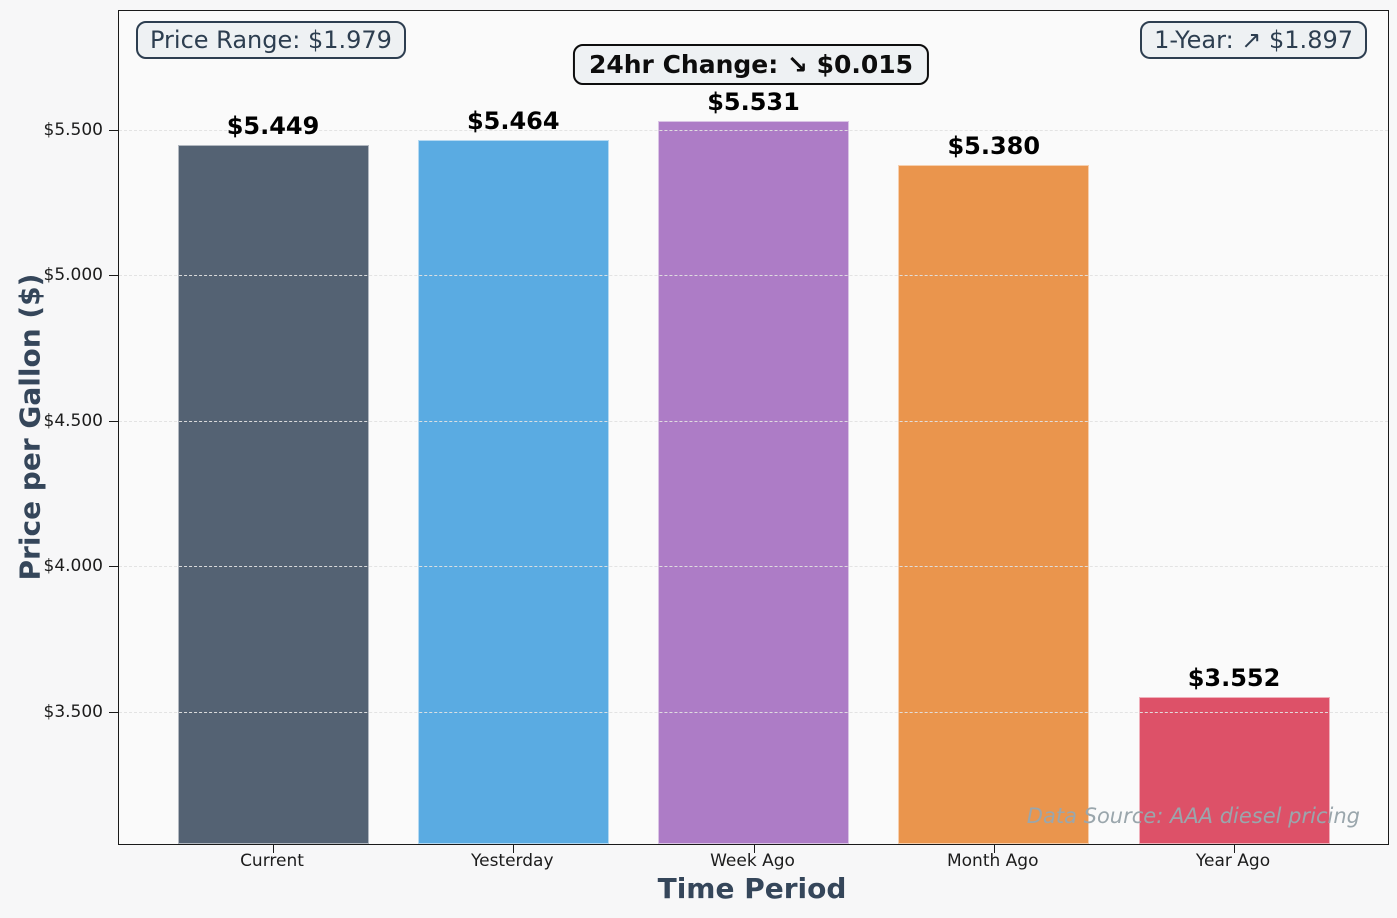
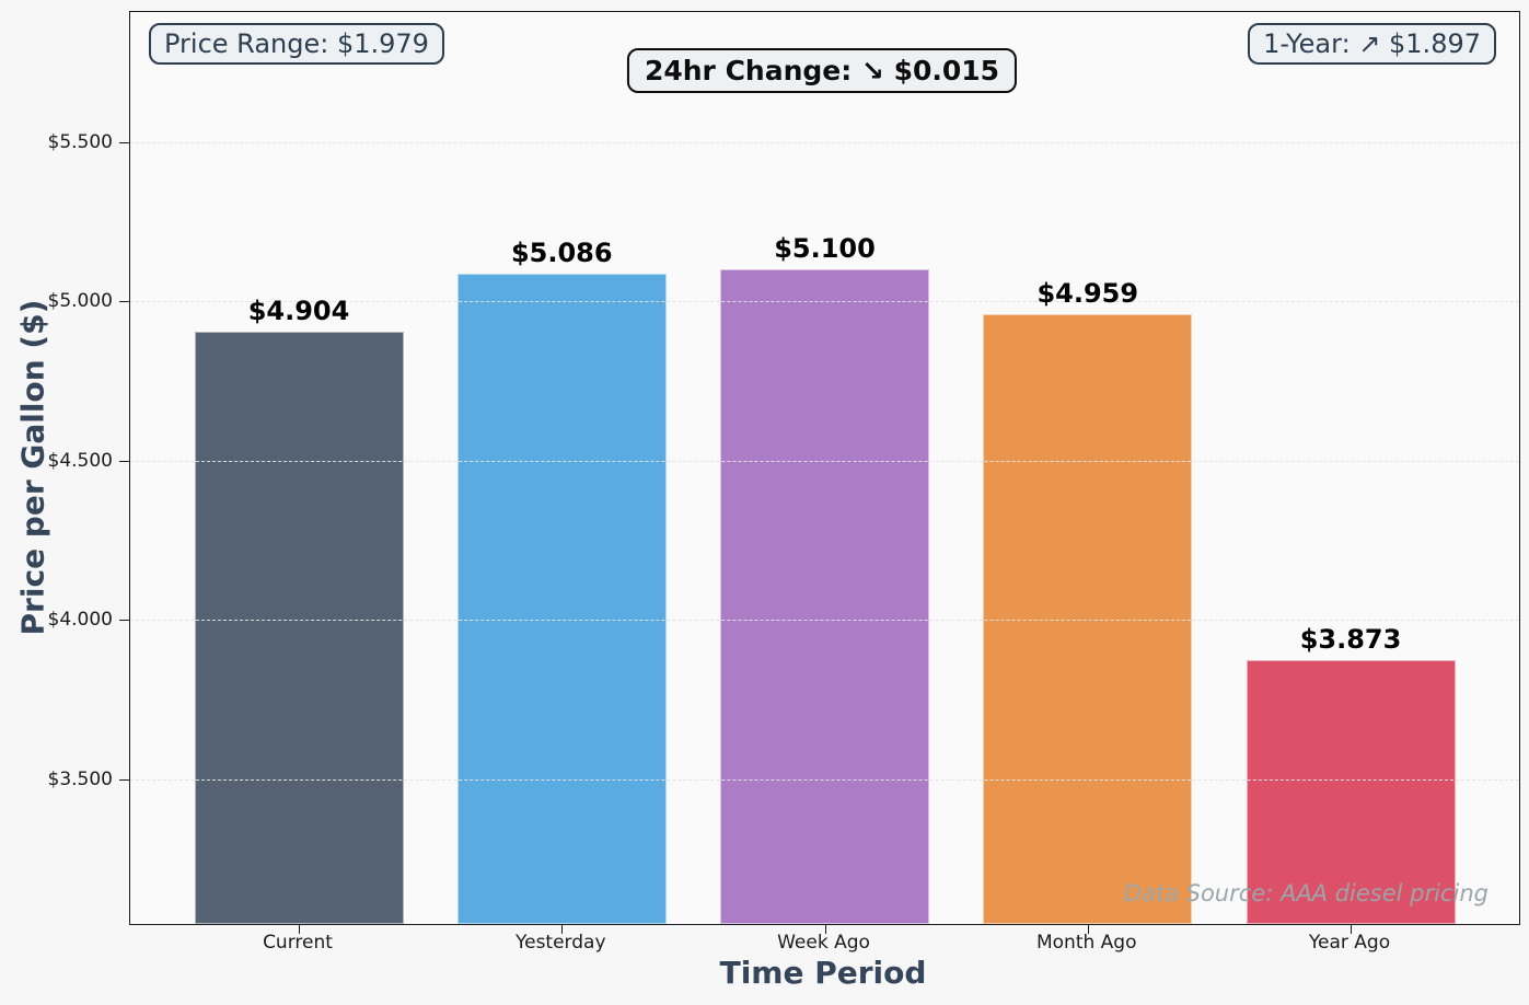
Current: $5.449 -> $4.904
Yesterday: $5.464 -> $5.086
Week Ago: $5.531 -> $5.100
Month Ago: $5.380 -> $4.959
Year Ago: $3.552 -> $3.873
